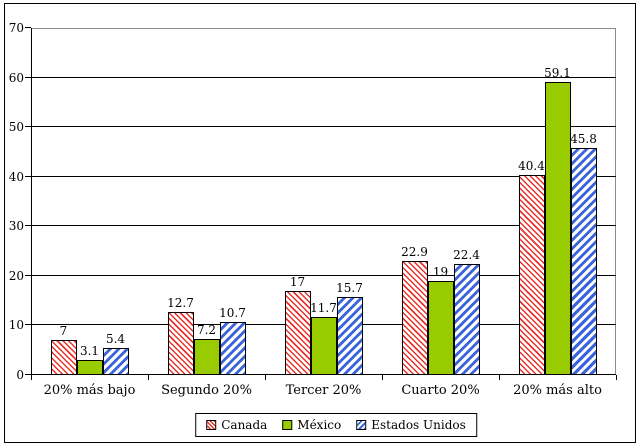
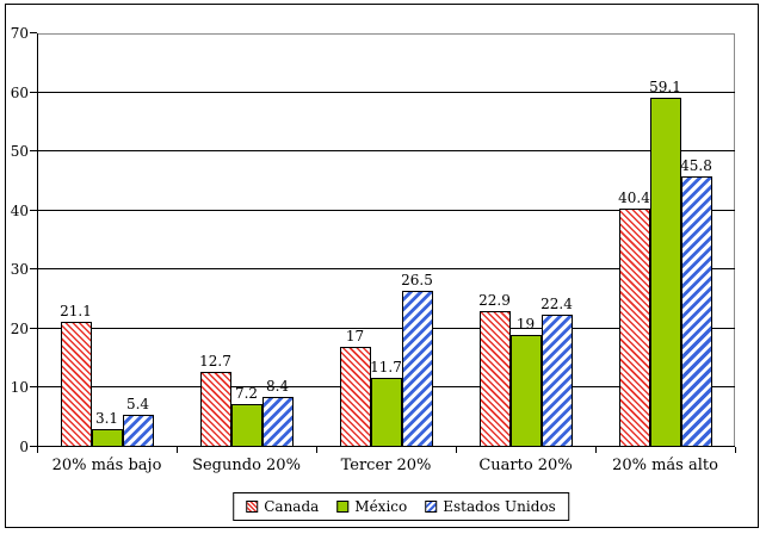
Canada/20% más bajo: 7 -> 21.1
Estados Unidos/Segundo 20%: 10.7 -> 8.4
Estados Unidos/Tercer 20%: 15.7 -> 26.5
